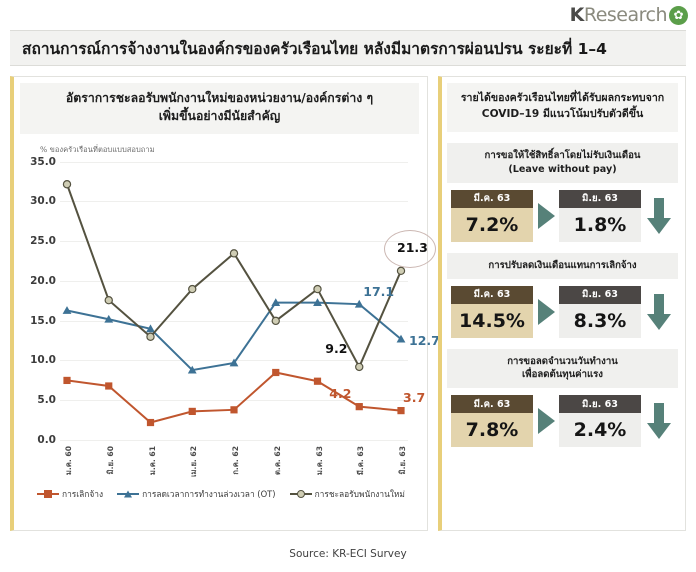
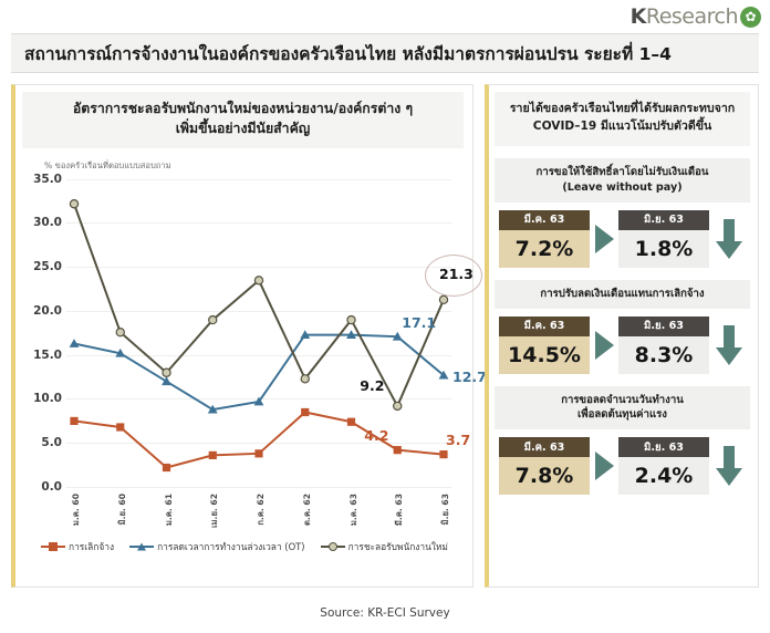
การลดเวลาการทำงานล่วงเวลา (OT)/ม.ค. 61: 14 -> 12
การชะลอรับพนักงานใหม่/ต.ค. 62: 15 -> 12
